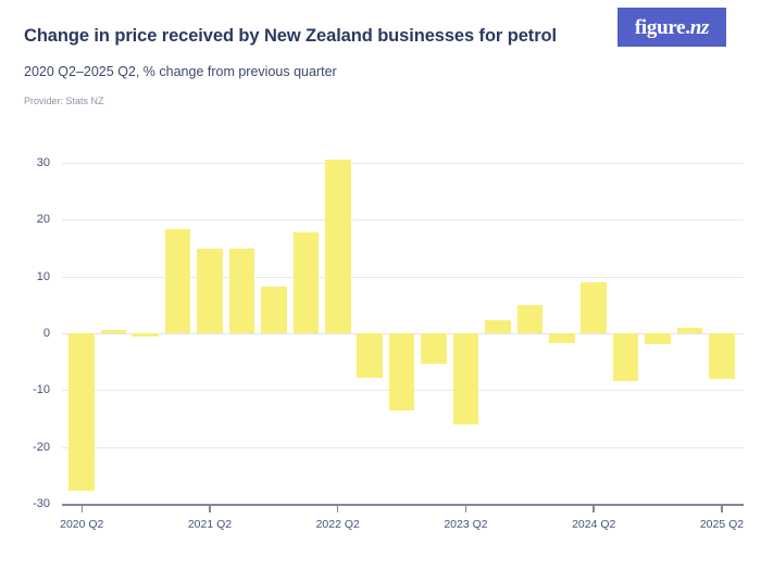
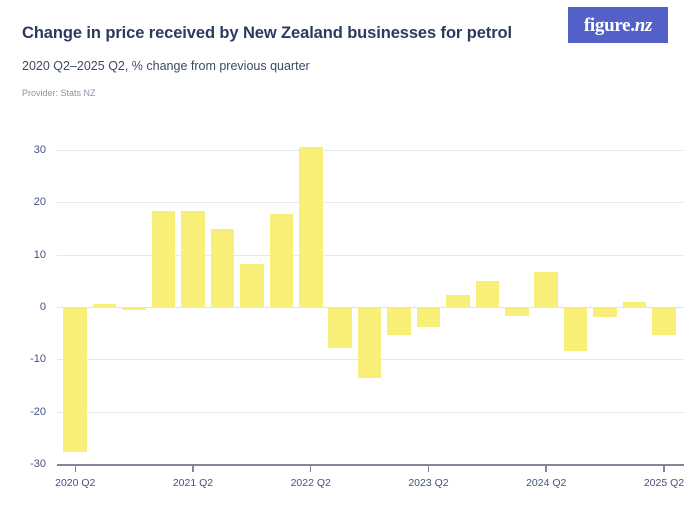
2021 Q2: 15 -> 18
2023 Q2: -16 -> -4
2024 Q2: 9 -> 7
2025 Q2: -8 -> -5
